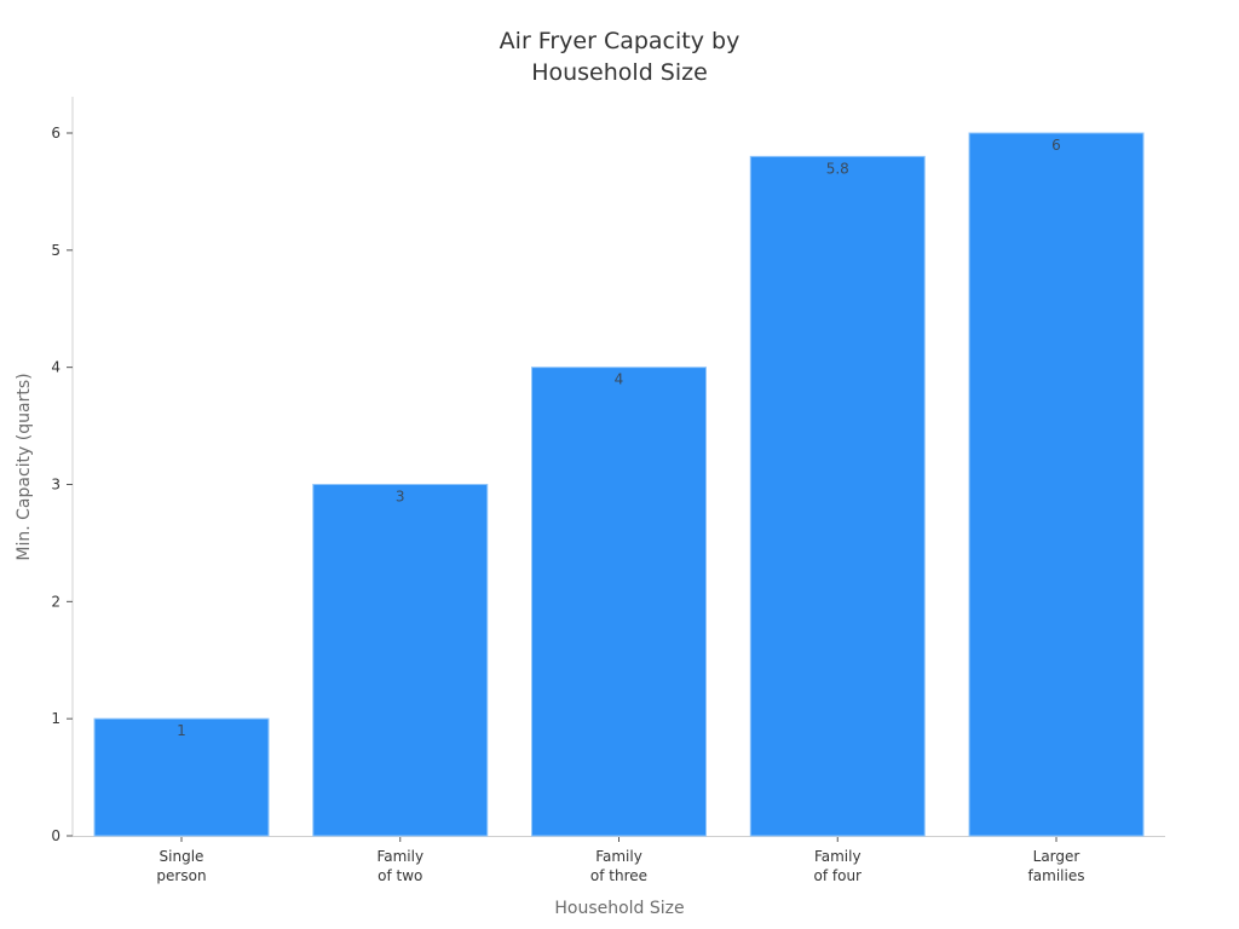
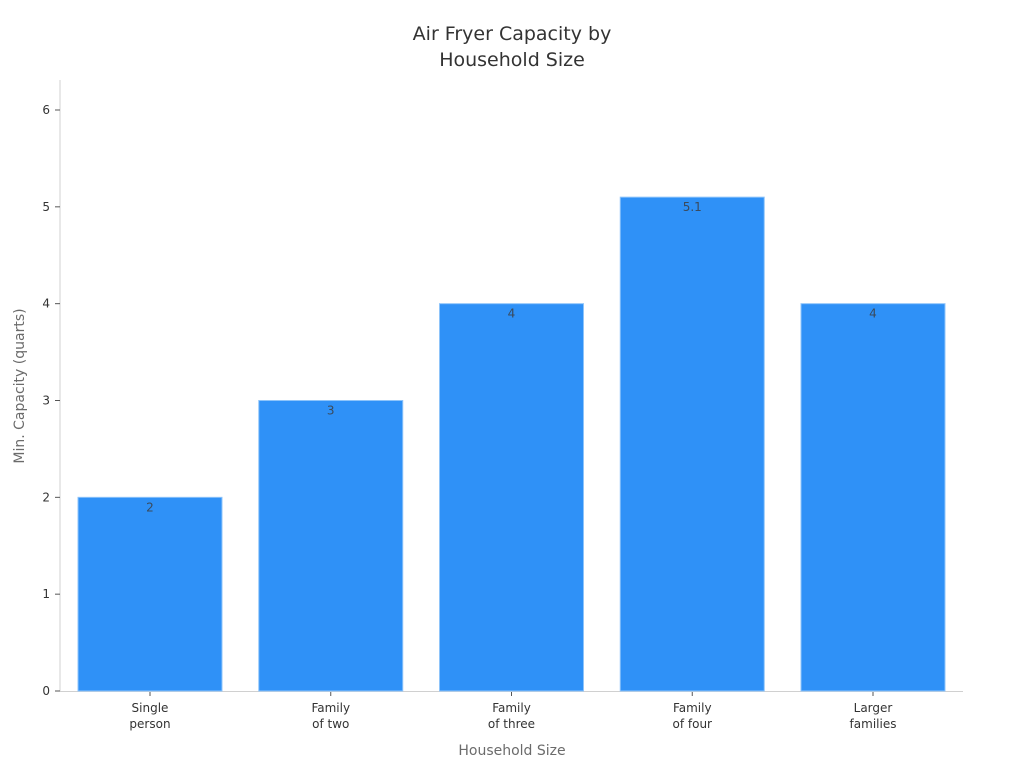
Single person: 1 -> 2
Family of four: 5.8 -> 5.1
Larger families: 6 -> 4
